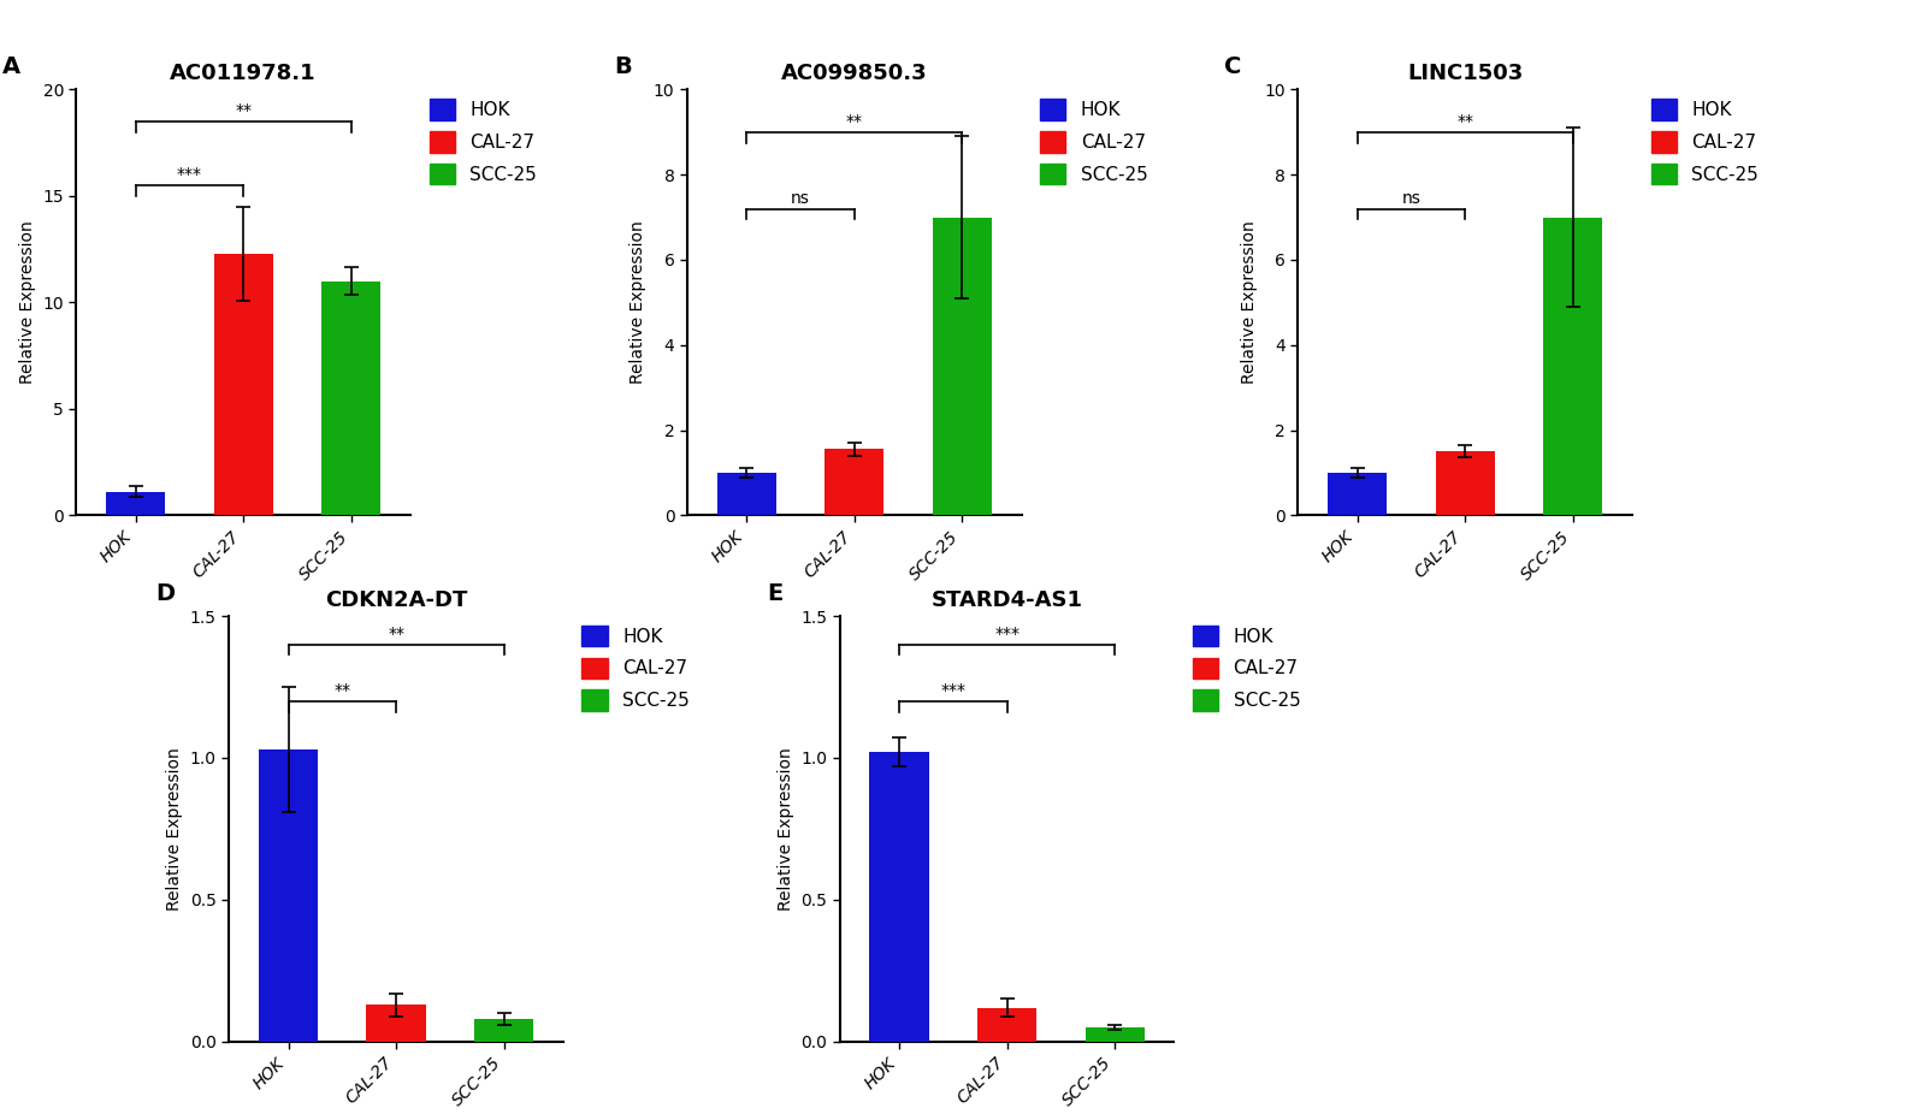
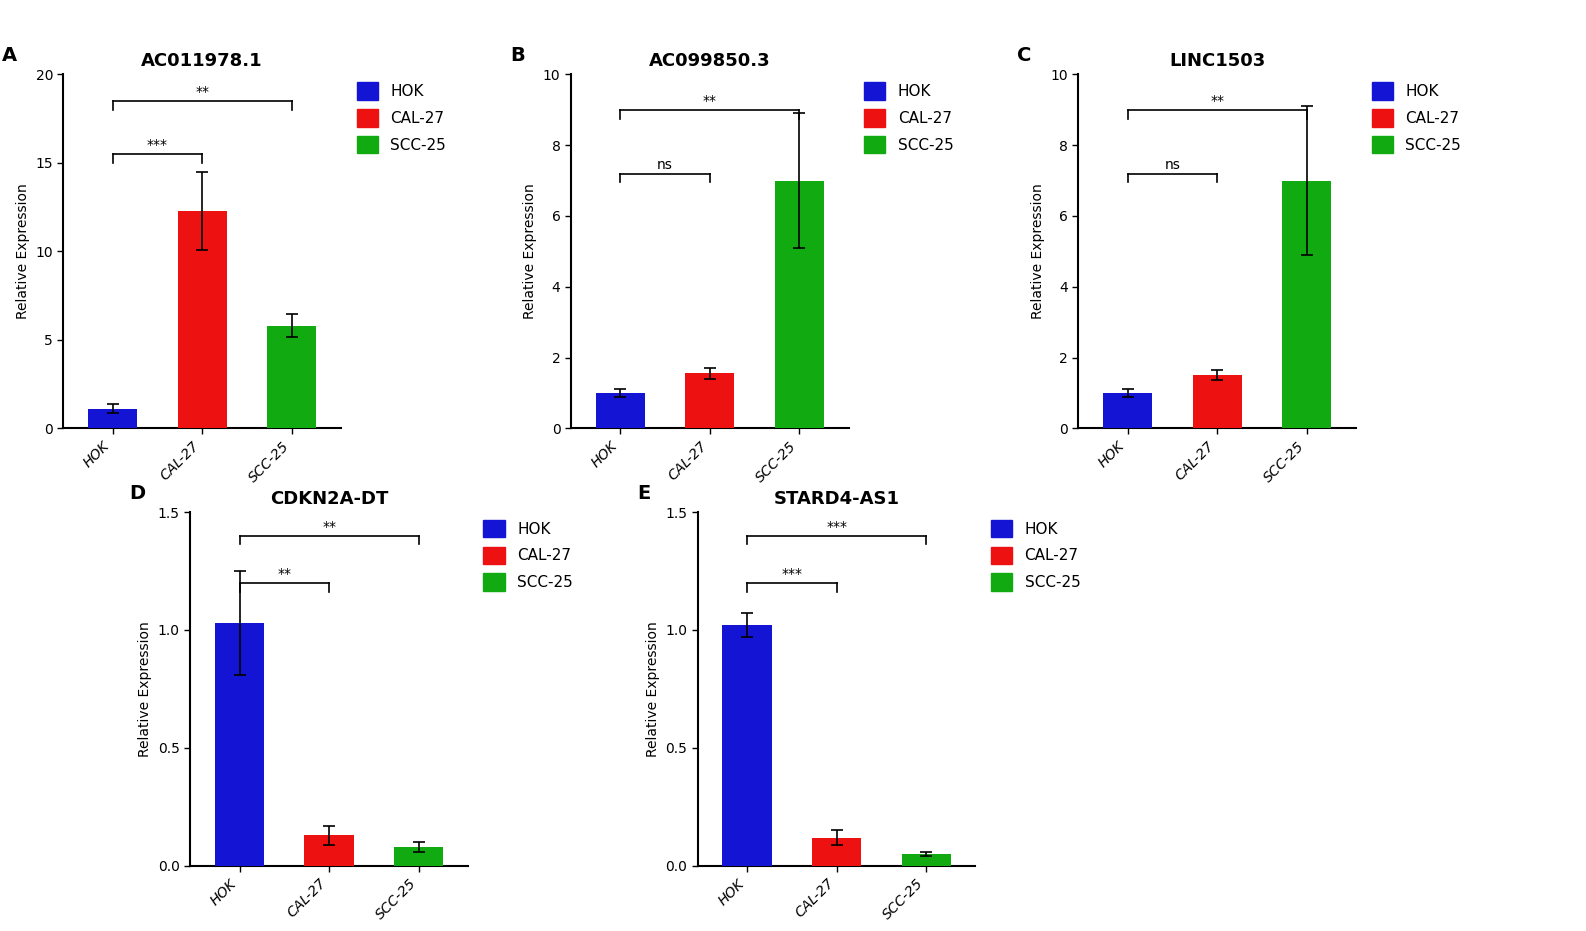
AC011978.1/SCC-25: 11.0 -> 5.8
